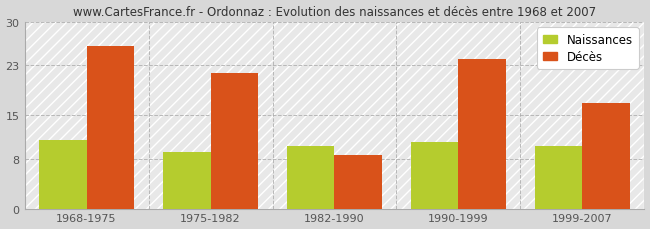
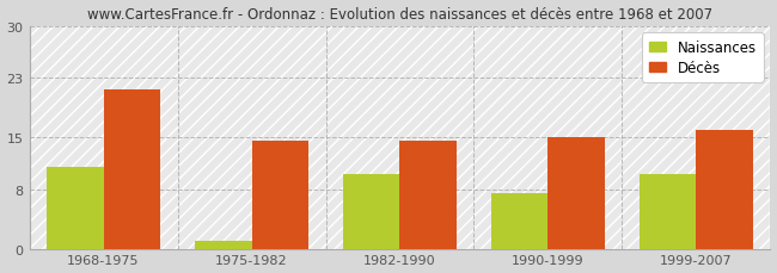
Décès/1968-1975: 26.0 -> 21.5
Naissances/1975-1982: 9.0 -> 1.0
Décès/1975-1982: 21.8 -> 14.5
Décès/1982-1990: 8.6 -> 14.5
Naissances/1990-1999: 10.6 -> 7.5
Décès/1990-1999: 24.0 -> 15.0
Décès/1999-2007: 17.0 -> 16.0
